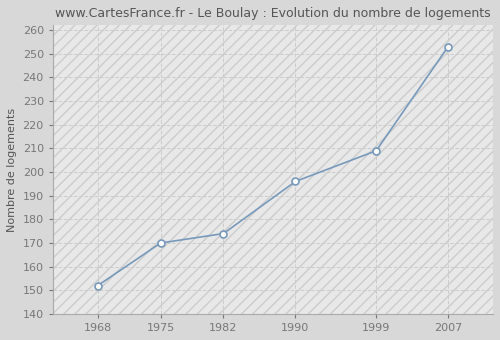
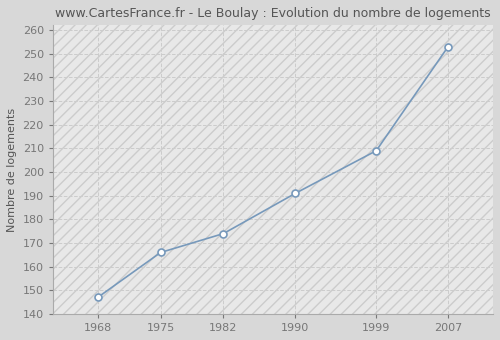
1968: 152 -> 147
1975: 170 -> 166
1990: 196 -> 191
